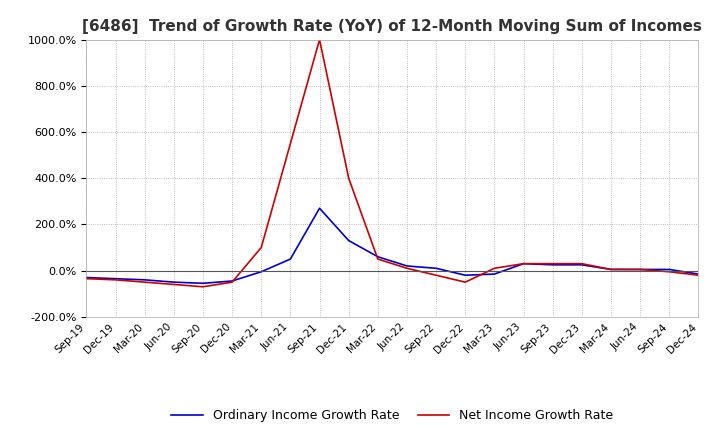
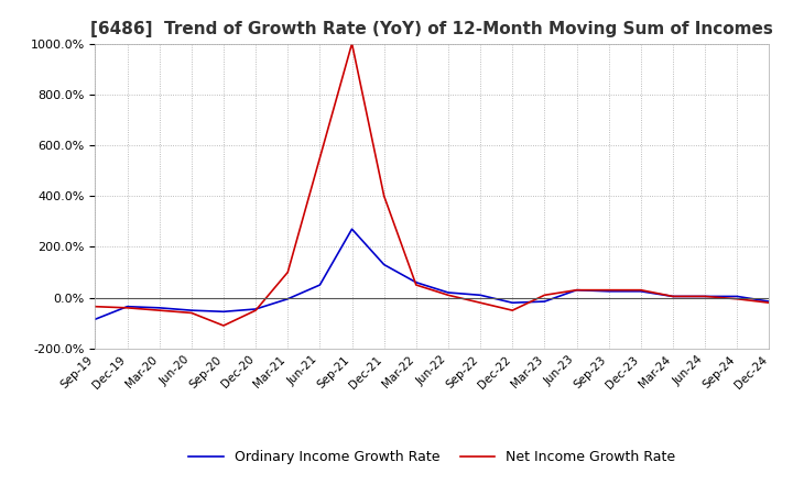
Ordinary Income Growth Rate/Sep-19: -30% -> -85%
Net Income Growth Rate/Sep-20: -70% -> -110%
